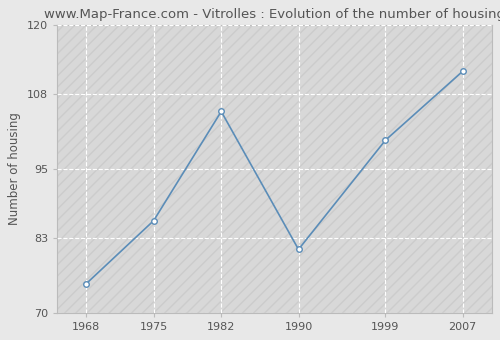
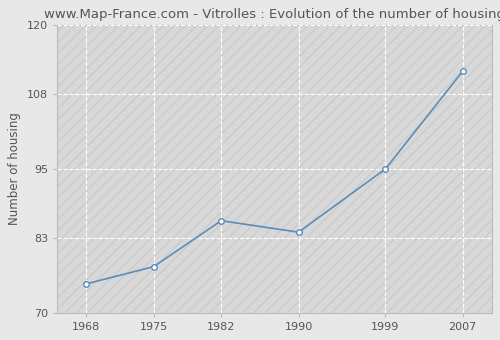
1975: 86 -> 78
1982: 105 -> 86
1990: 81 -> 84
1999: 100 -> 95
